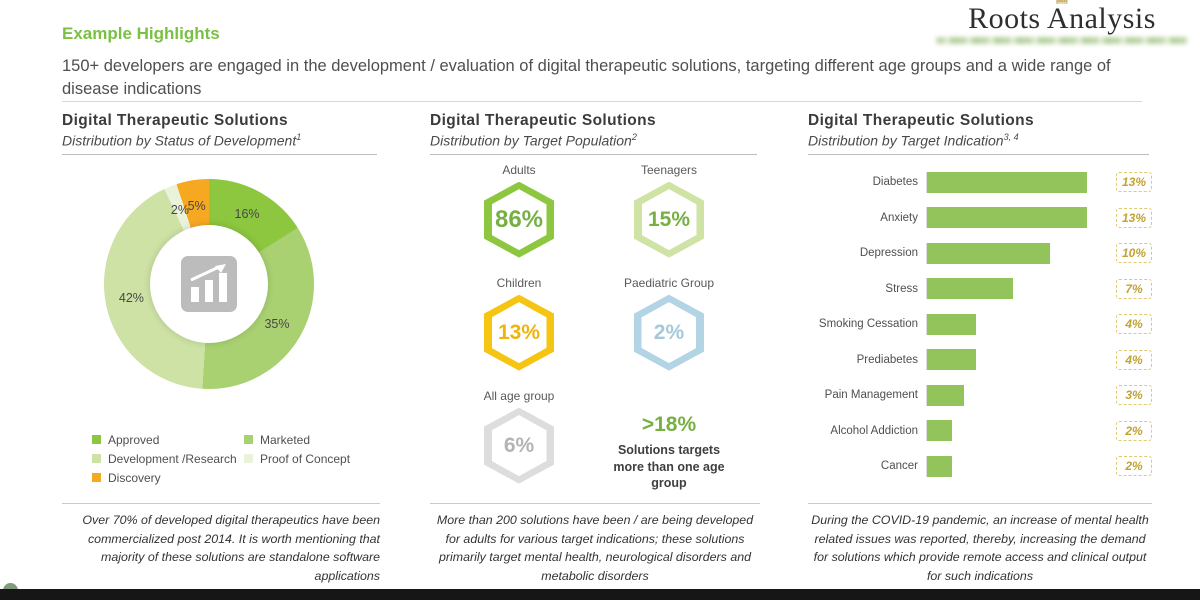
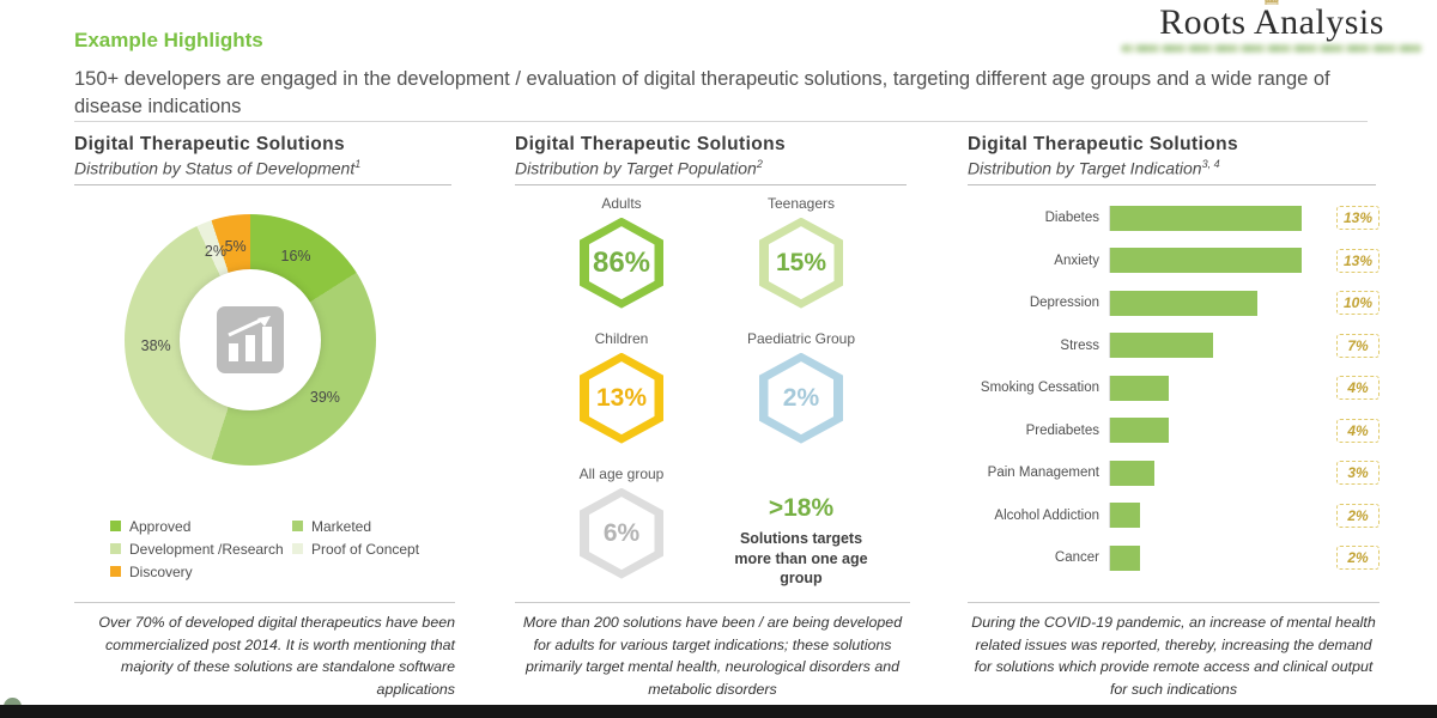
Distribution by Status of Development/Marketed: 35% -> 39%
Distribution by Status of Development/Development /Research: 42% -> 38%
